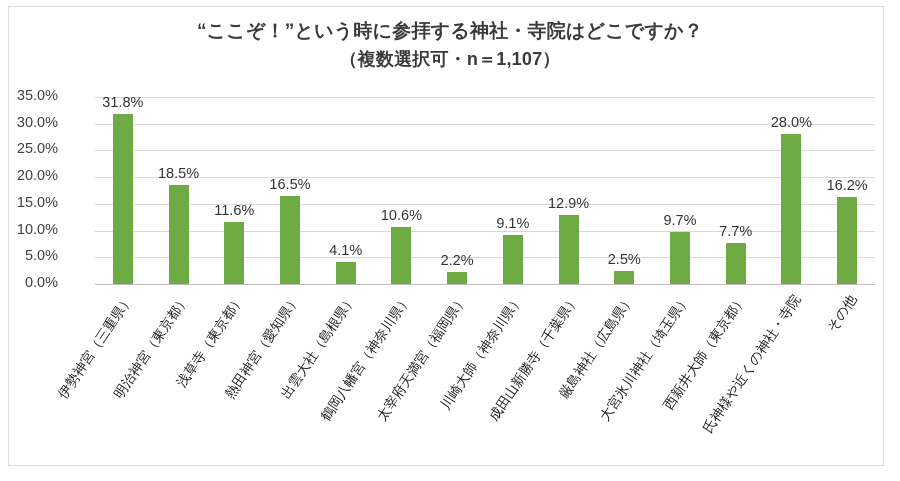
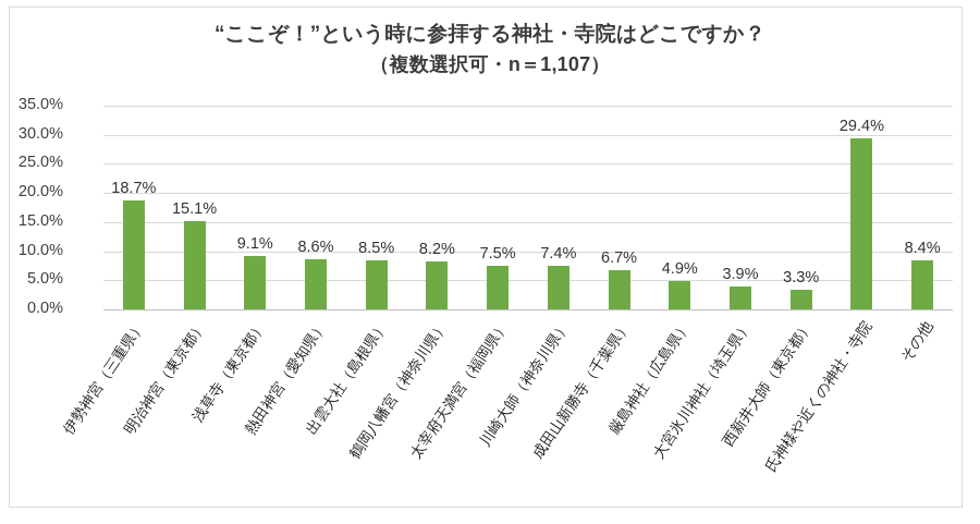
伊勢神宮（三重県）: 31.8% -> 18.7%
明治神宮（東京都）: 18.5% -> 15.1%
浅草寺（東京都）: 11.6% -> 9.1%
熱田神宮（愛知県）: 16.5% -> 8.6%
出雲大社（島根県）: 4.1% -> 8.5%
鶴岡八幡宮（神奈川県）: 10.6% -> 8.2%
太宰府天満宮（福岡県）: 2.2% -> 7.5%
川崎大師（神奈川県）: 9.1% -> 7.4%
成田山新勝寺（千葉県）: 12.9% -> 6.7%
厳島神社（広島県）: 2.5% -> 4.9%
大宮氷川神社（埼玉県）: 9.7% -> 3.9%
西新井大師（東京都）: 7.7% -> 3.3%
氏神様や近くの神社・寺院: 28.0% -> 29.4%
その他: 16.2% -> 8.4%
